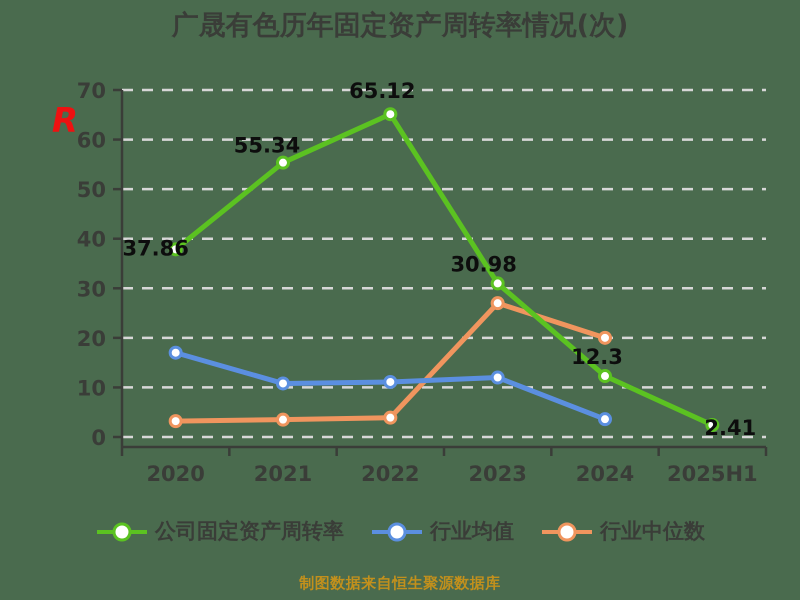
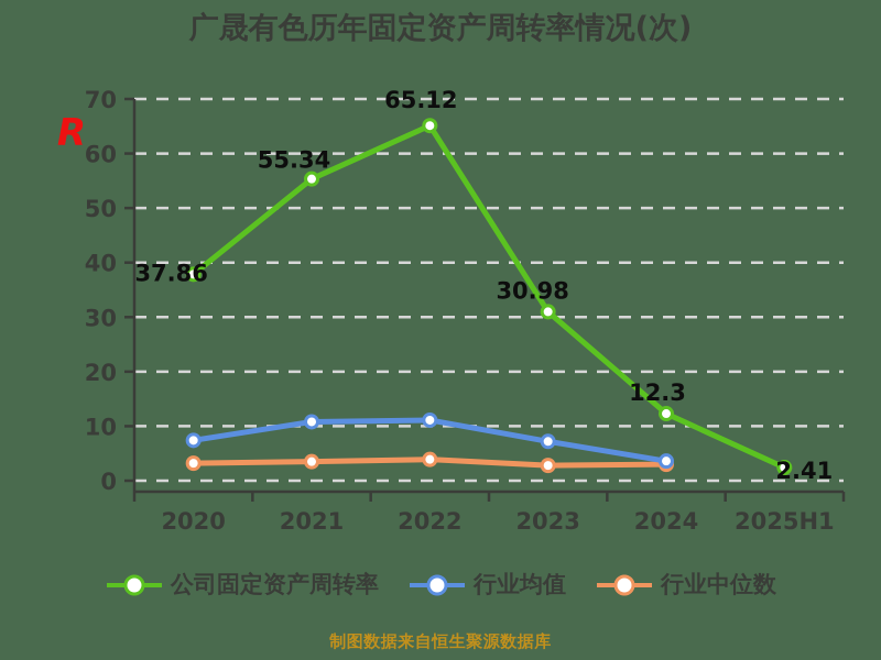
行业均值/2020: 17 -> 7
行业均值/2023: 12 -> 7
行业中位数/2023: 27 -> 3
行业中位数/2024: 20 -> 3
